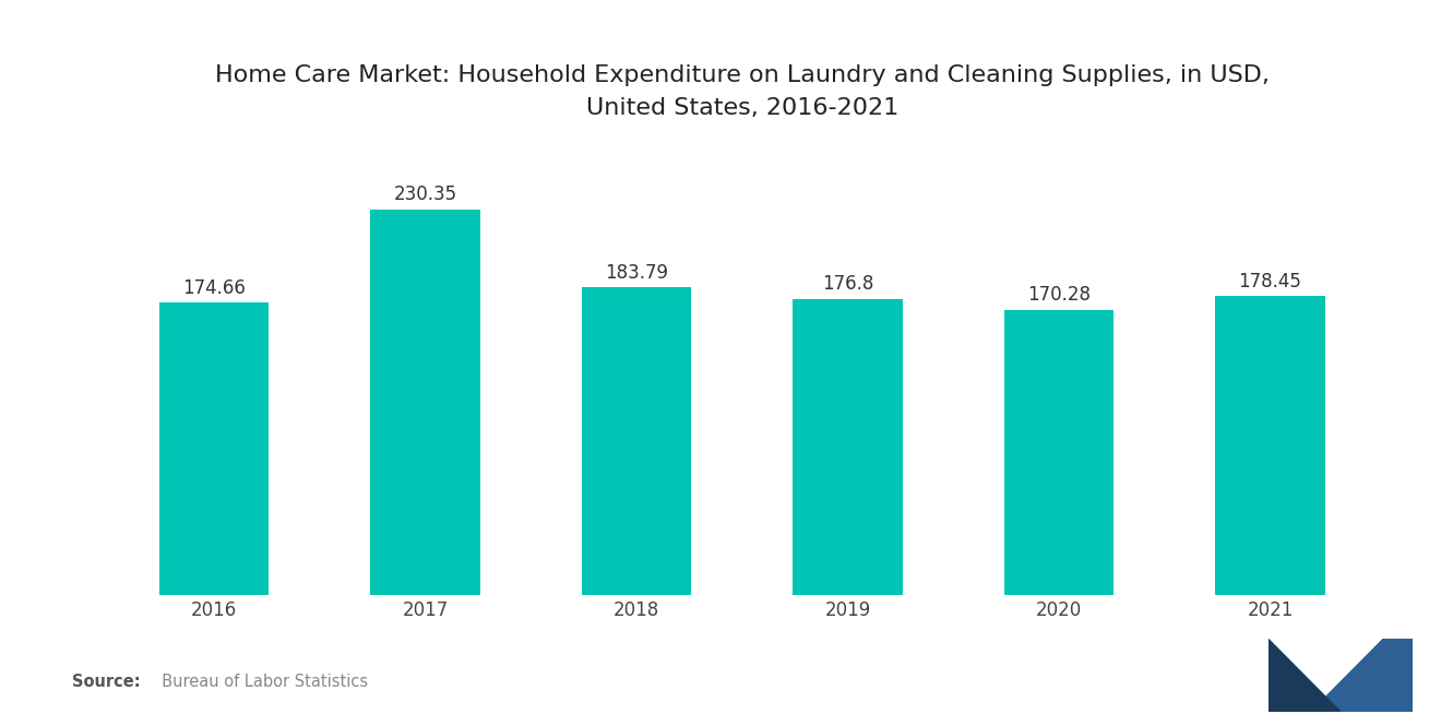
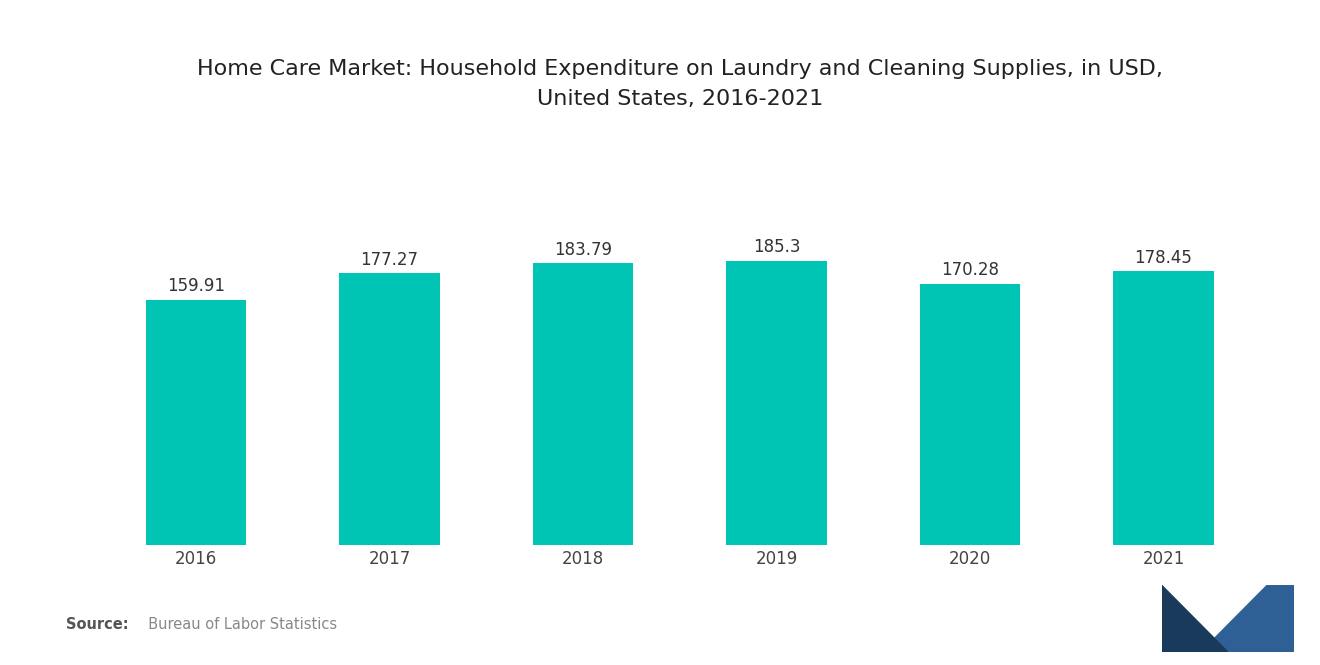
2016: 174.66 -> 159.91
2017: 230.35 -> 177.27
2019: 176.8 -> 185.3
